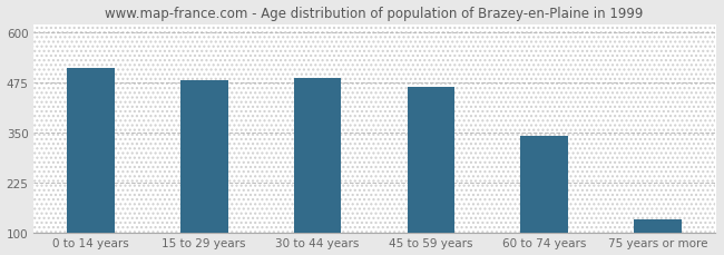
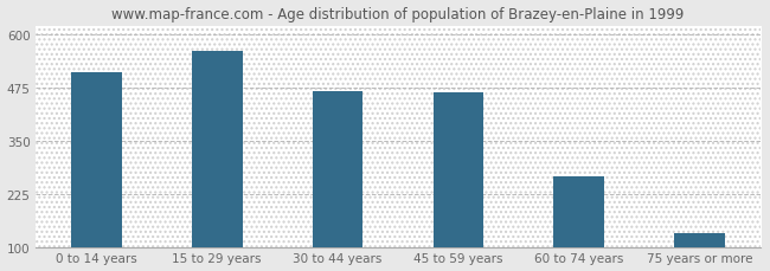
15 to 29 years: 480 -> 560
30 to 44 years: 484 -> 465
60 to 74 years: 342 -> 265
